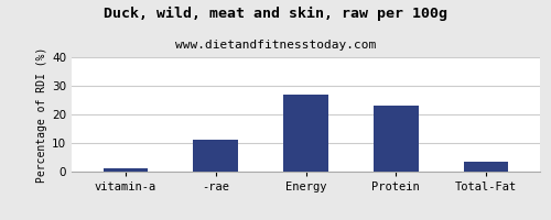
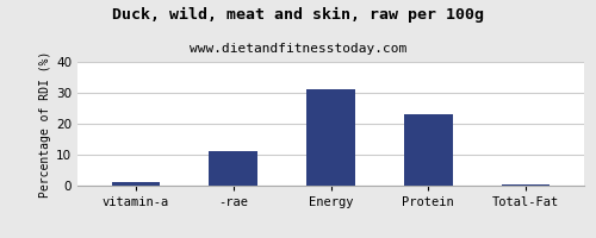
Energy: 27.0 -> 31.0
Total-Fat: 3.5 -> 0.3
